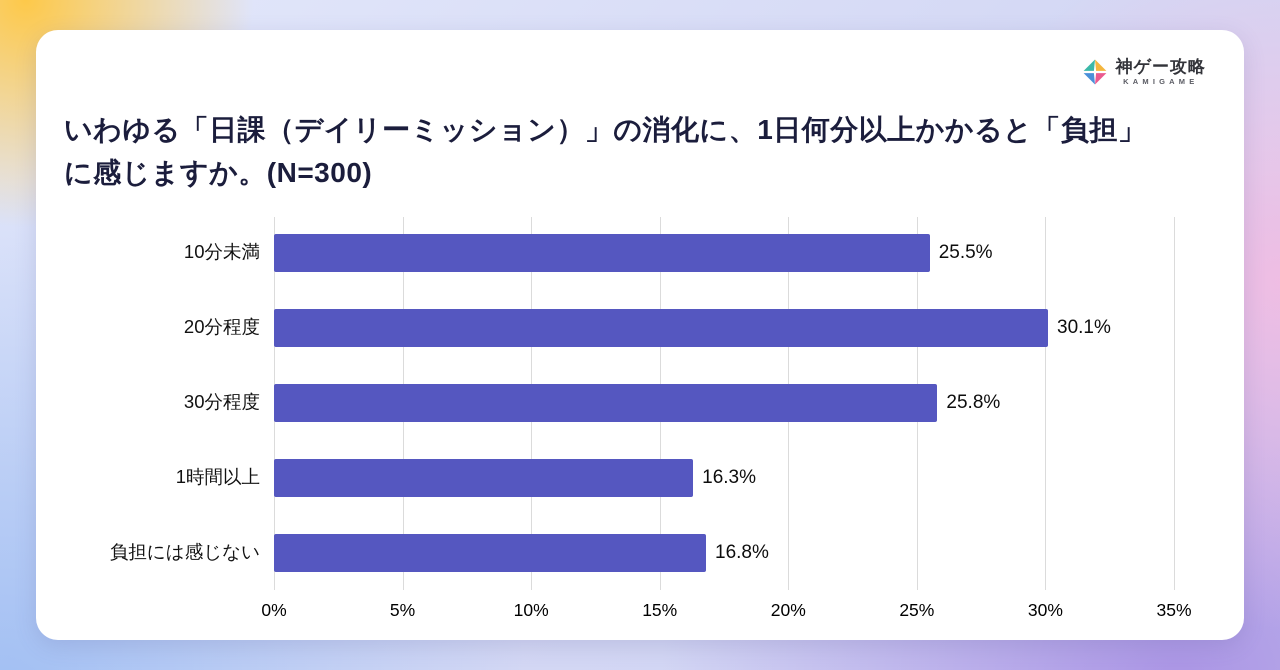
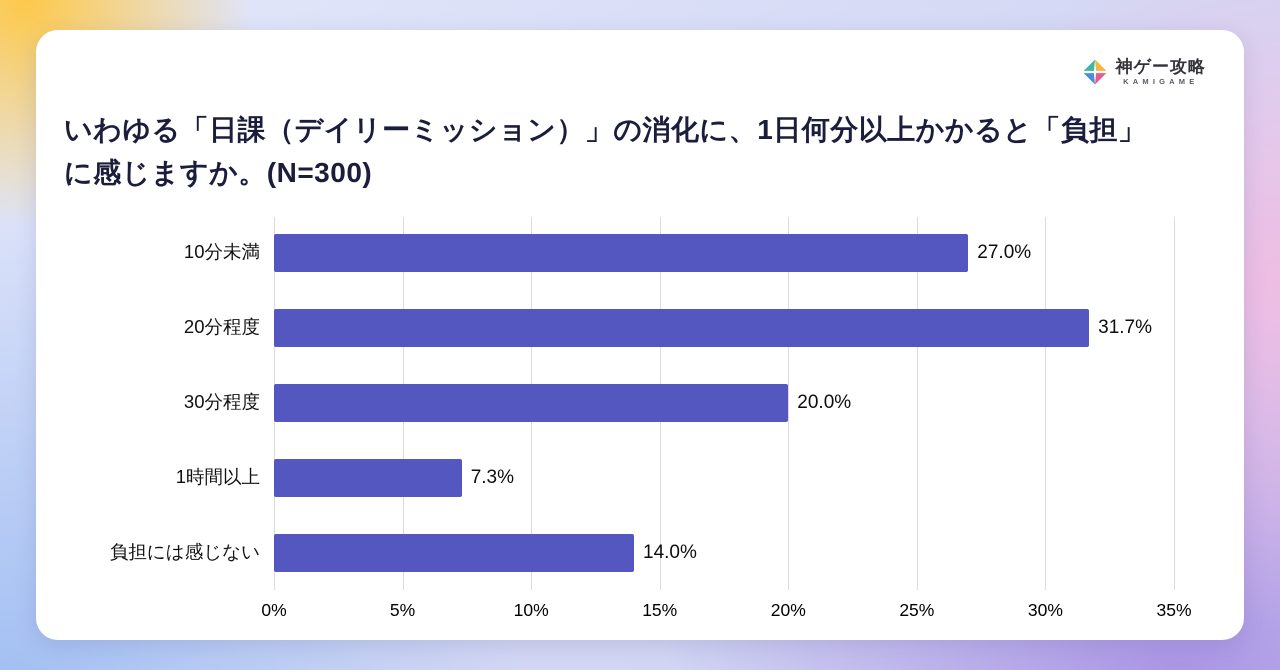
10分未満: 25.5% -> 27.0%
20分程度: 30.1% -> 31.7%
30分程度: 25.8% -> 20.0%
1時間以上: 16.3% -> 7.3%
負担には感じない: 16.8% -> 14.0%
